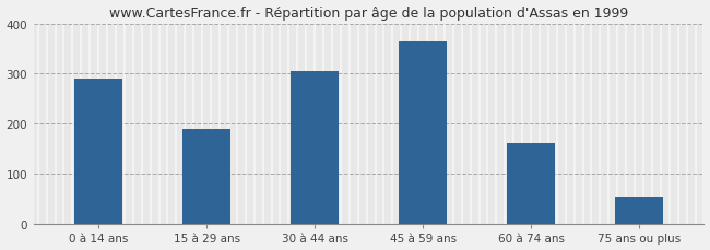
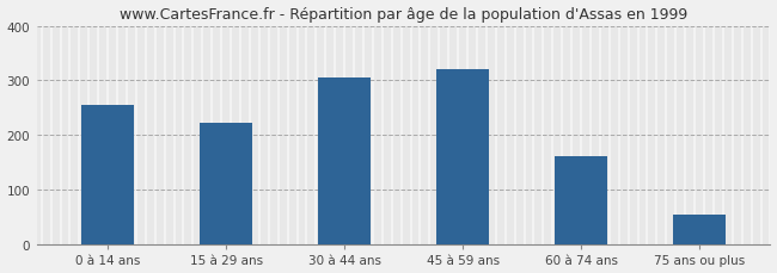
0 à 14 ans: 290 -> 255
15 à 29 ans: 190 -> 222
45 à 59 ans: 365 -> 320
